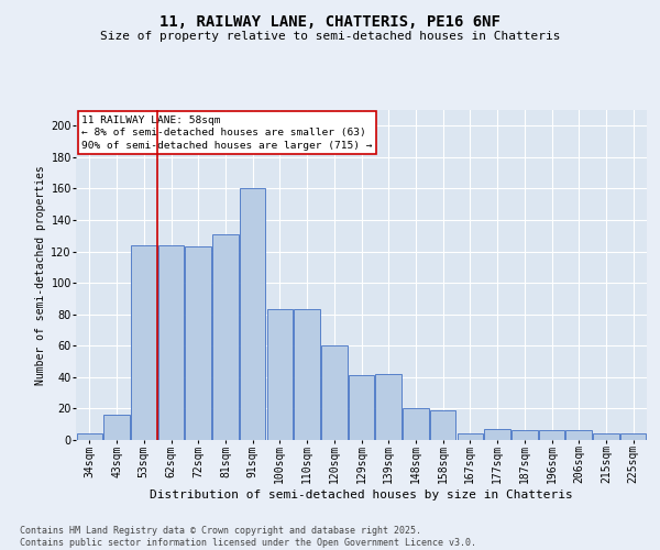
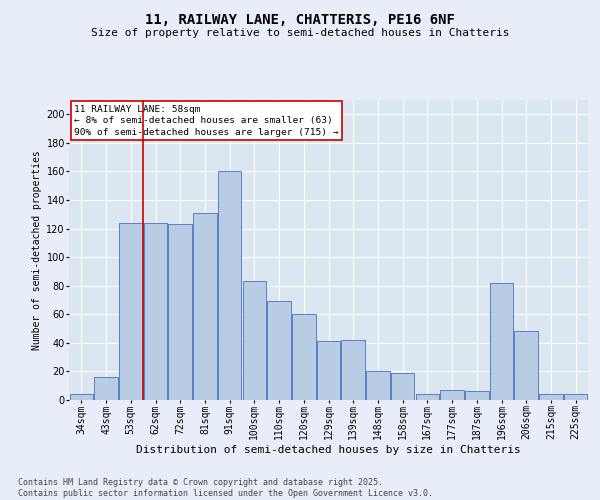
110sqm: 83 -> 69
196sqm: 6 -> 82
206sqm: 6 -> 48
